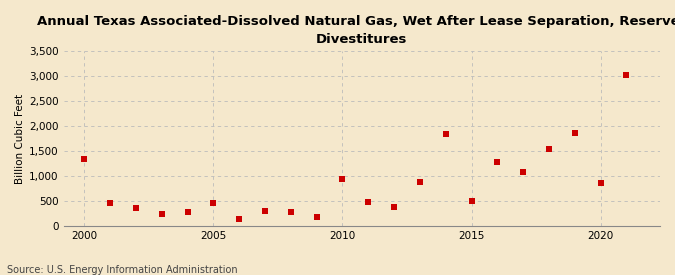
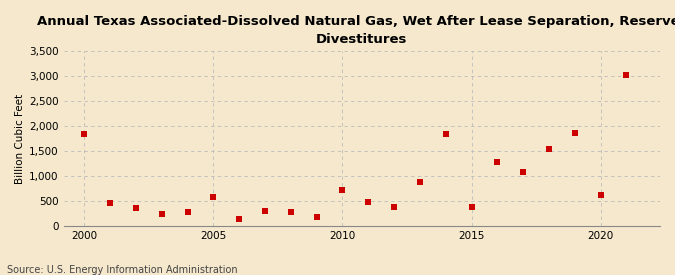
2000: 1,350 -> 1,850
2005: 450 -> 580
2010: 950 -> 720
2015: 500 -> 370
2020: 850 -> 620
